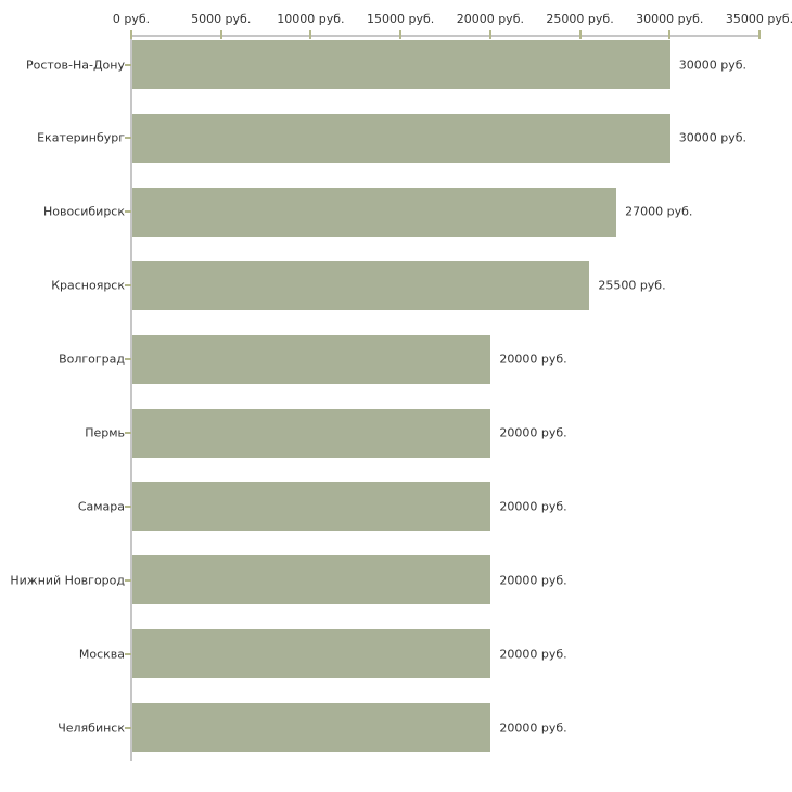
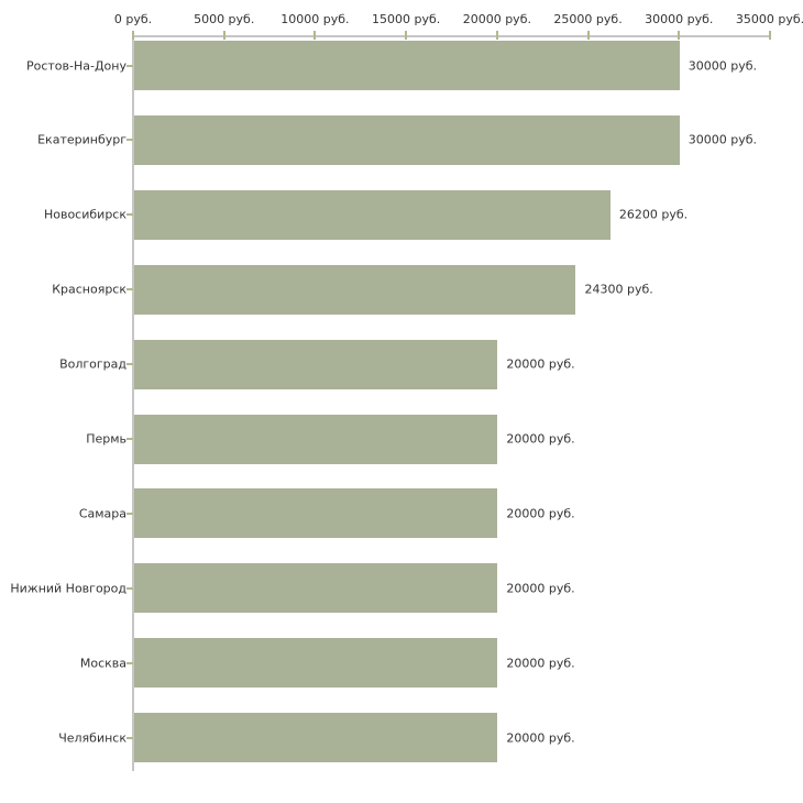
Новосибирск: 27000 -> 26200
Красноярск: 25500 -> 24300
